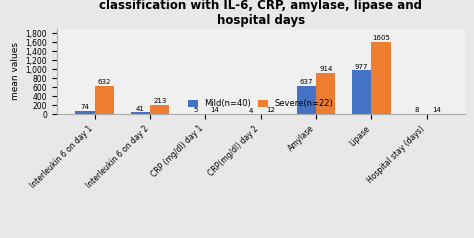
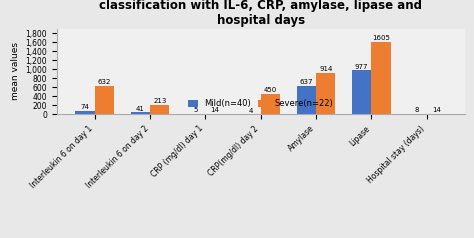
Severe(n=22)/CRP(mg/dl) day 2: 10 -> 450
